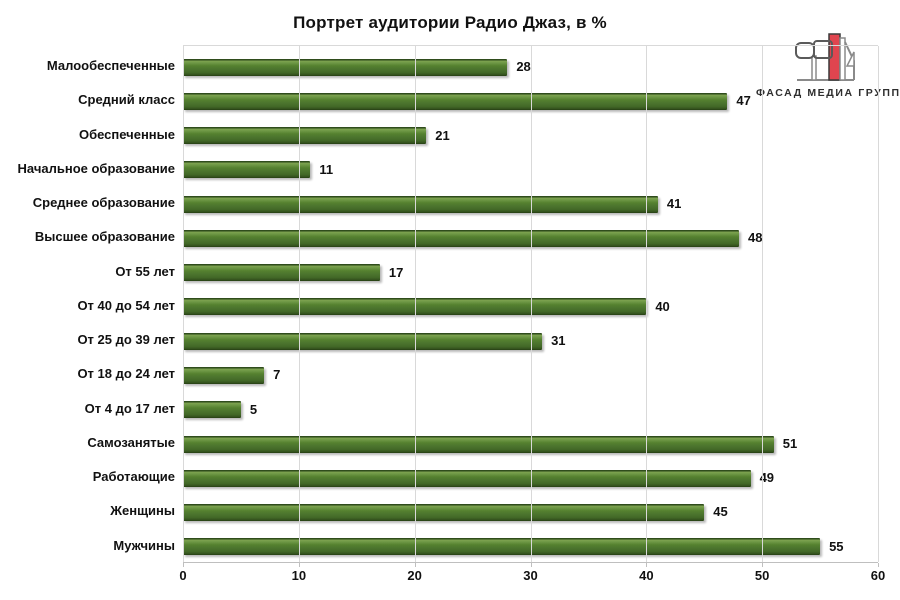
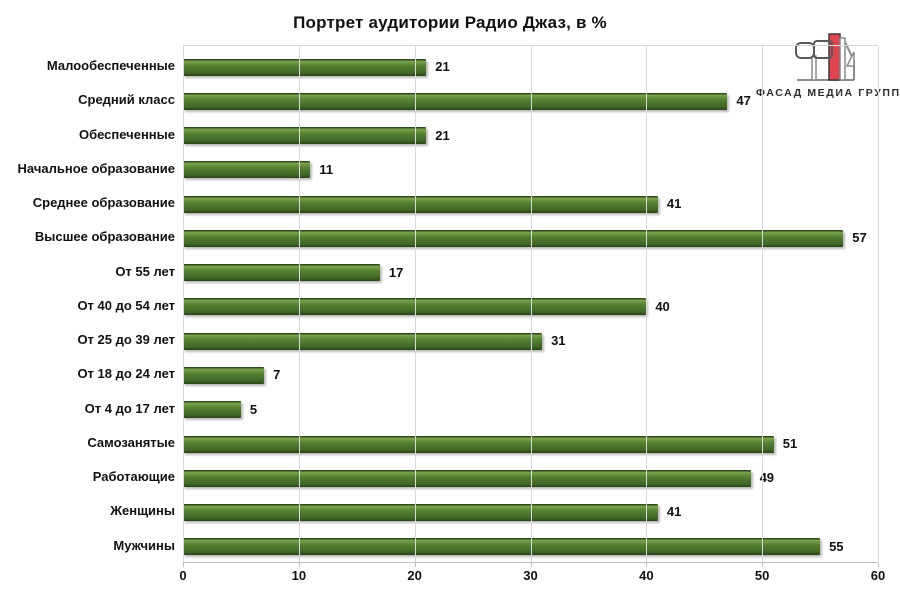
Малообеспеченные: 28 -> 21
Высшее образование: 48 -> 57
Женщины: 45 -> 41
